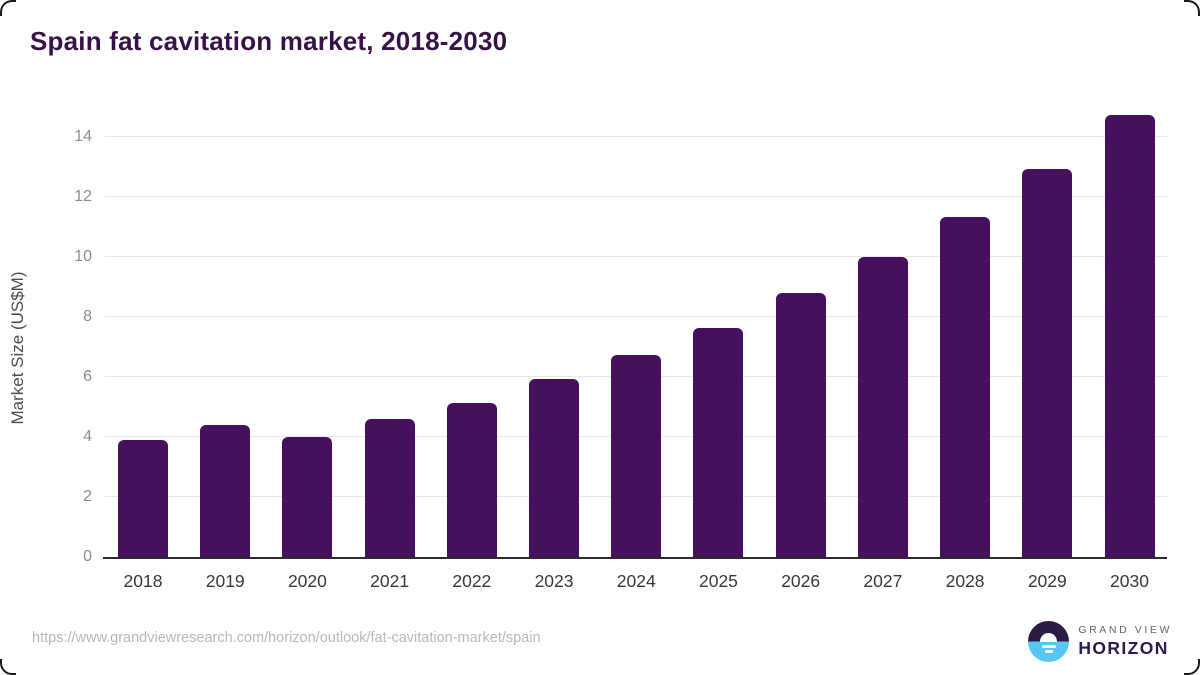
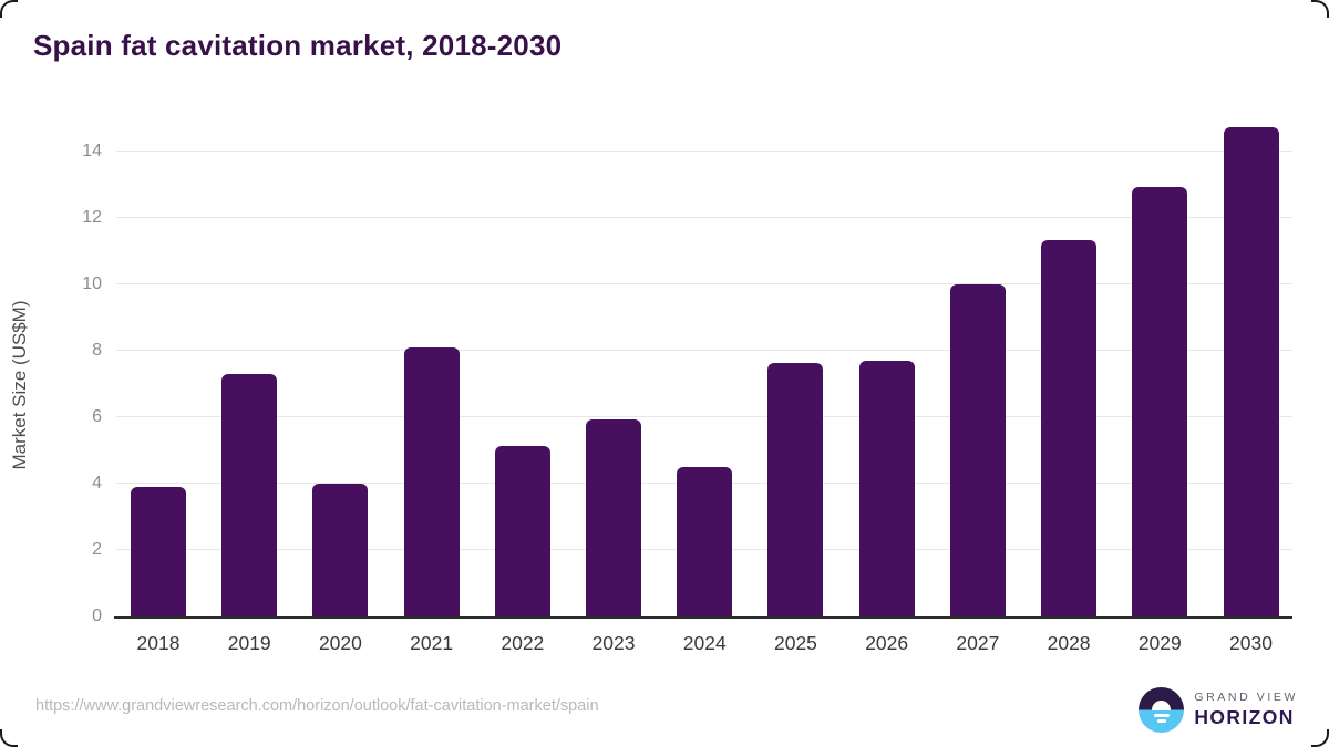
2019: 4.4 -> 7.3
2021: 4.6 -> 8.1
2024: 6.8 -> 4.5
2026: 8.8 -> 7.7
